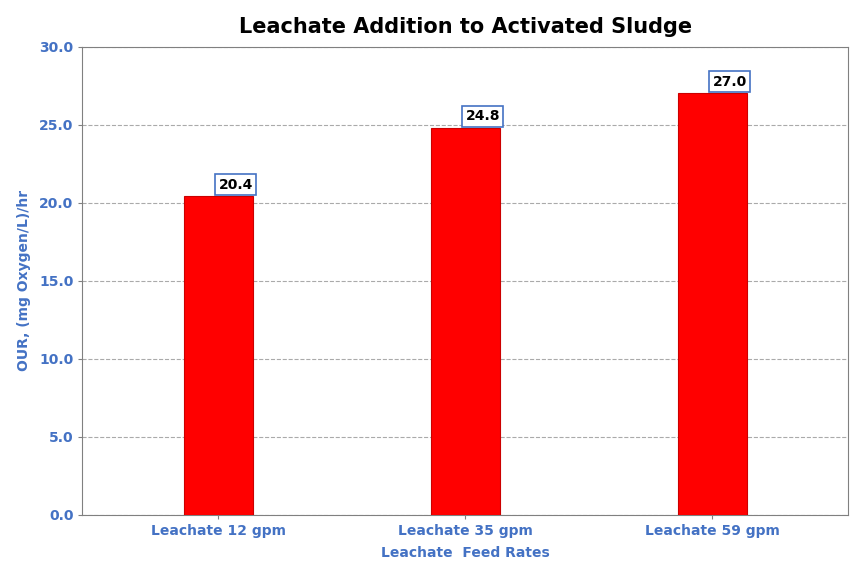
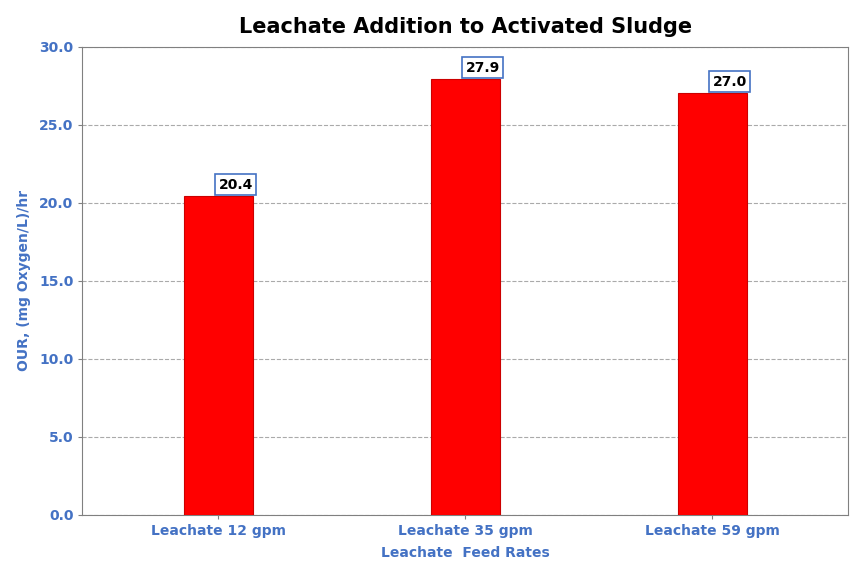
Leachate 35 gpm: 24.8 -> 27.9
